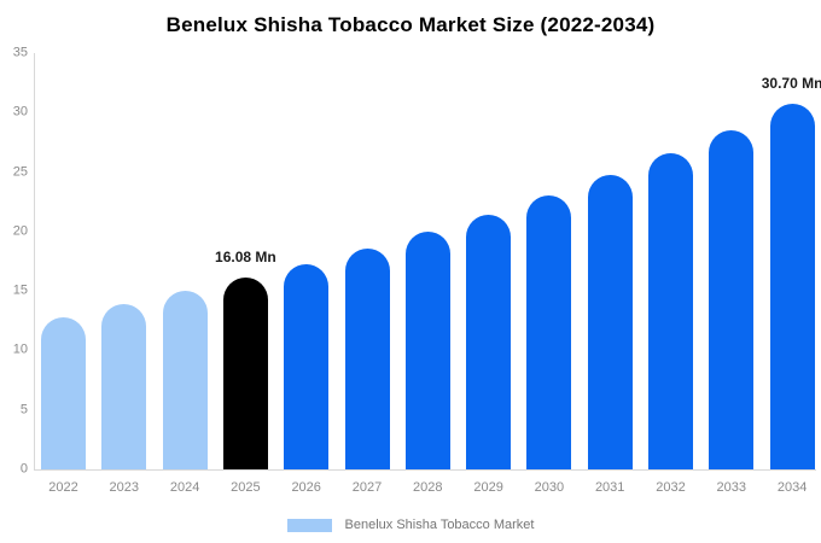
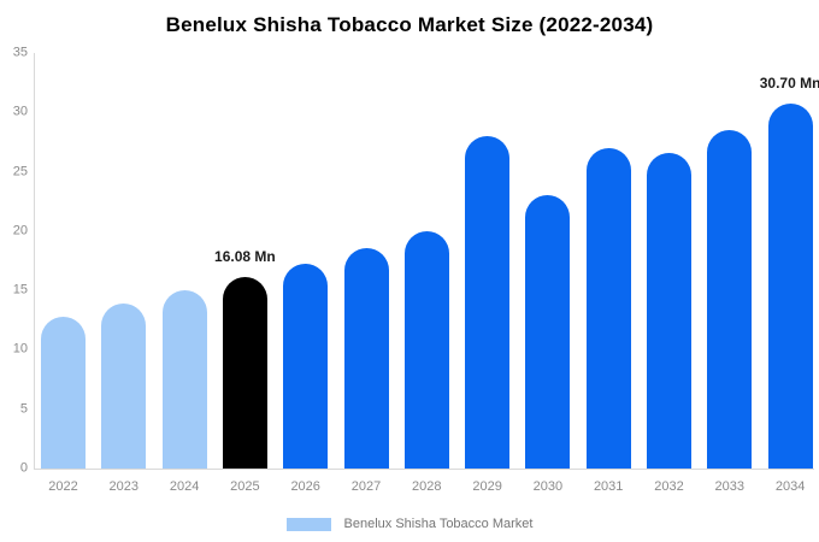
2029: 21 -> 28
2031: 25 -> 27
